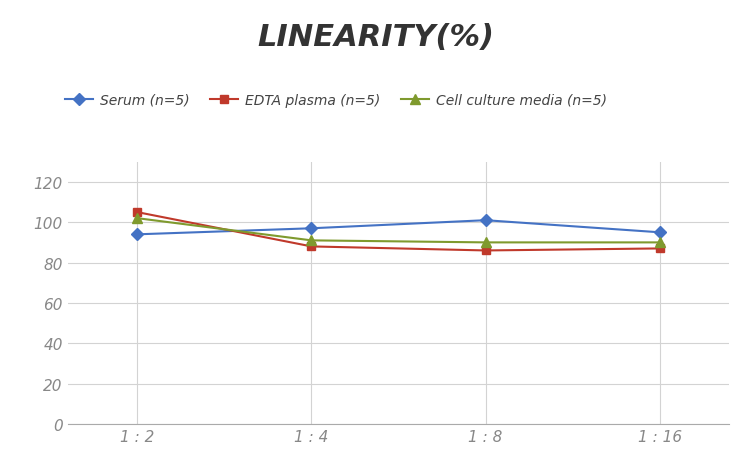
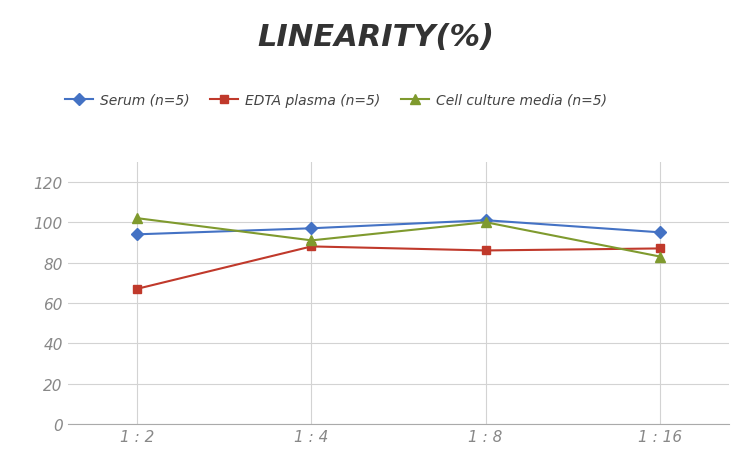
EDTA plasma (n=5)/1 : 2: 105 -> 67
Cell culture media (n=5)/1 : 8: 90 -> 100
Cell culture media (n=5)/1 : 16: 90 -> 83
